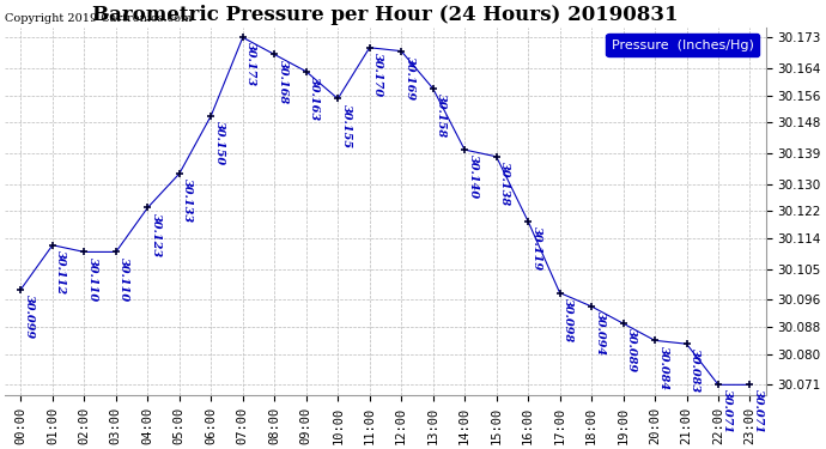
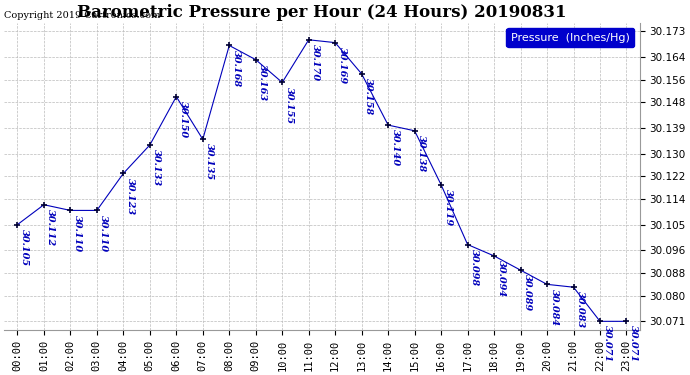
00:00: 30.099 -> 30.105
07:00: 30.173 -> 30.135
